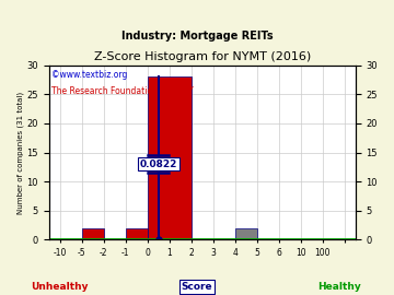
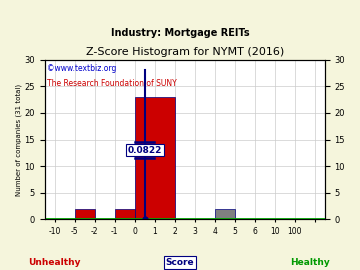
1: 28 -> 23
